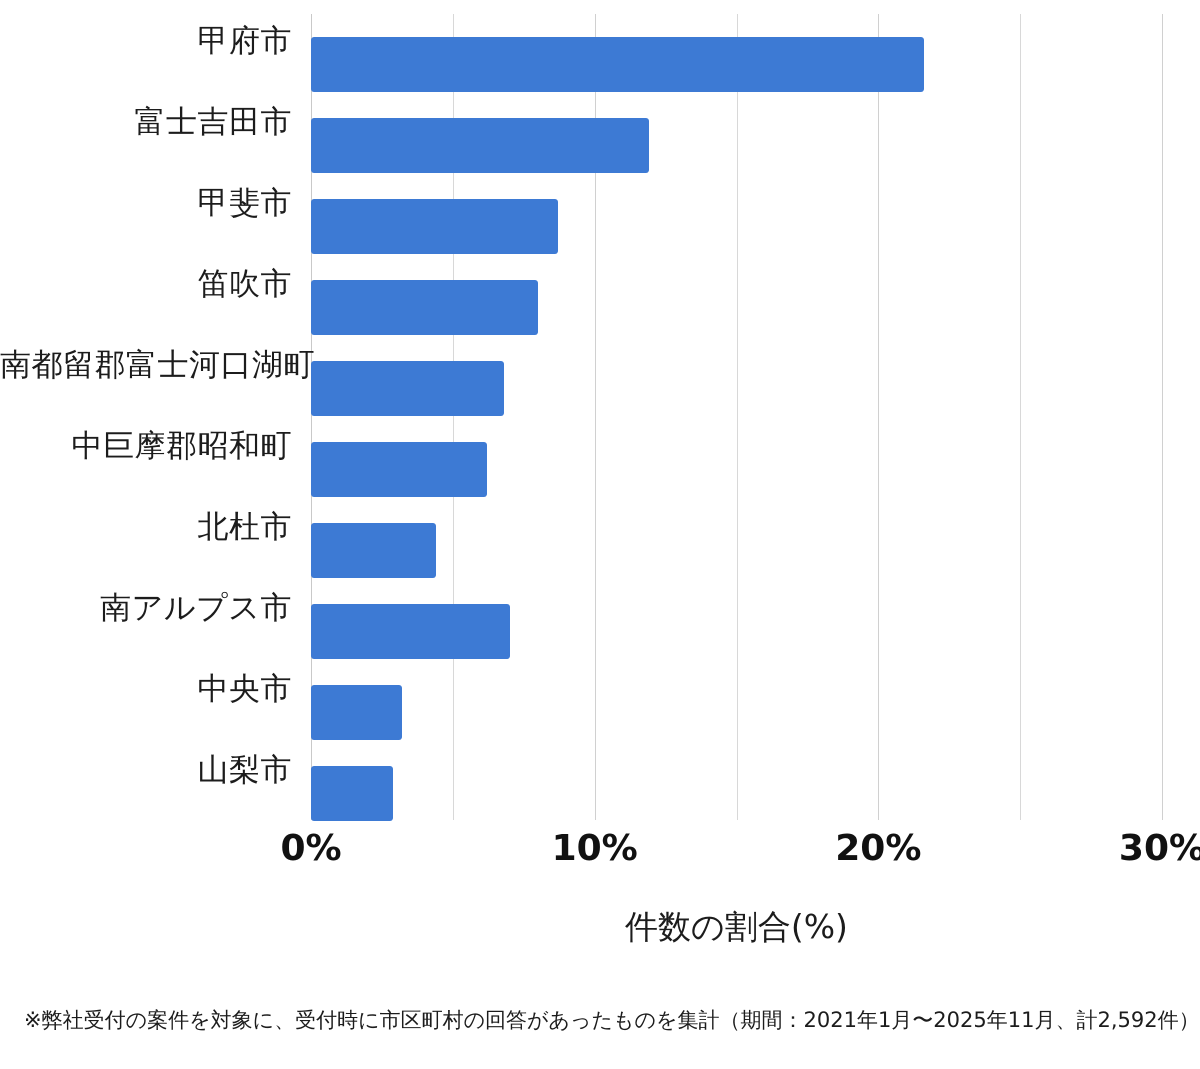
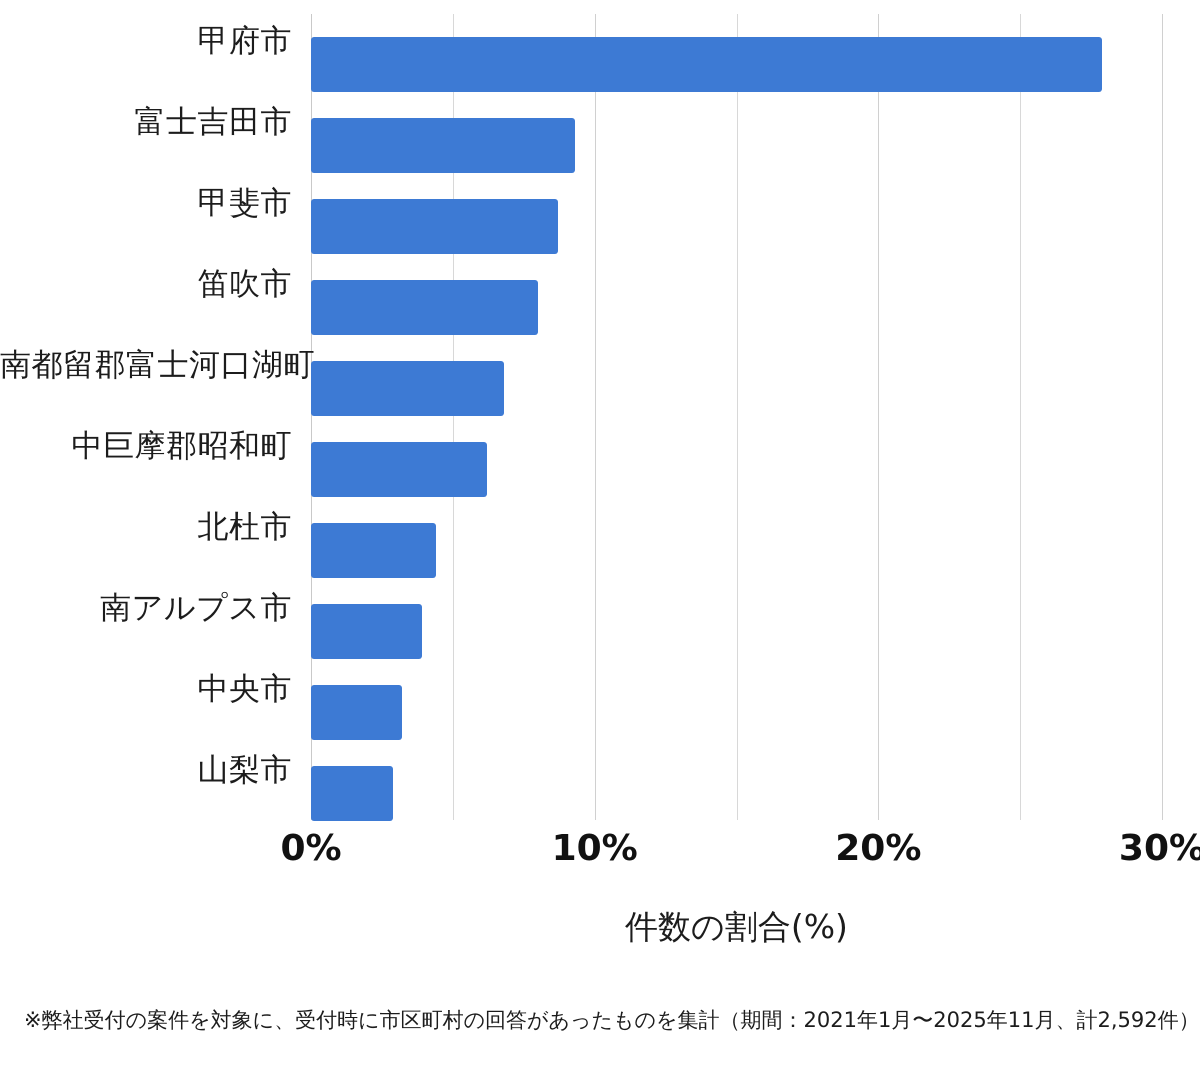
甲府市: 21.6% -> 27.9%
富士吉田市: 11.9% -> 9.3%
南アルプス市: 7.0% -> 3.9%
